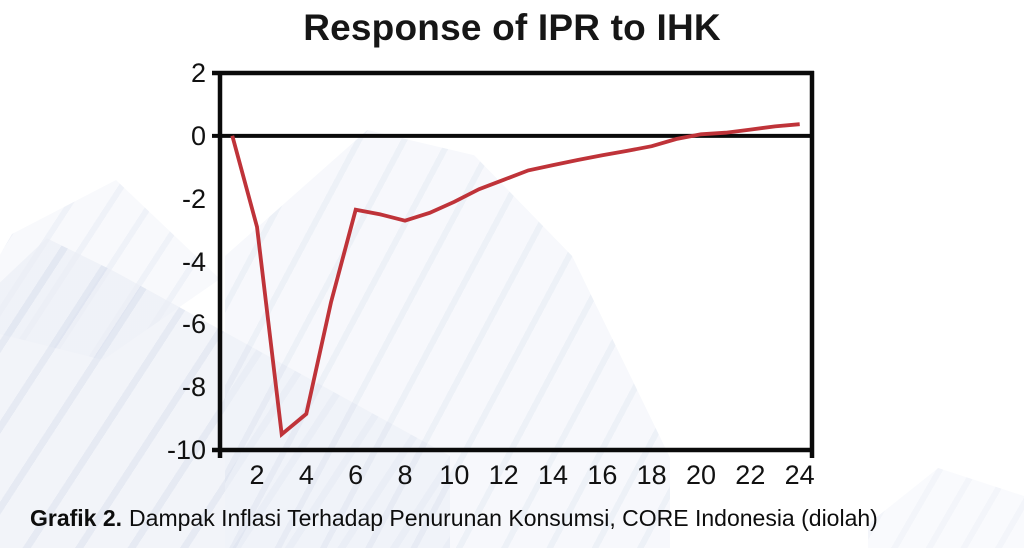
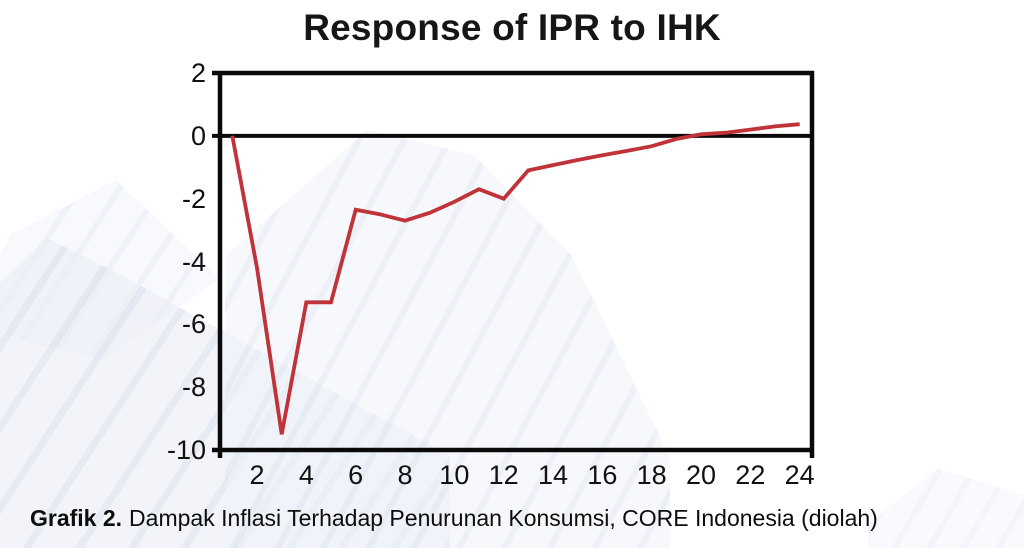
2: -2.9 -> -4.2
4: -8.8 -> -5.3
12: -1.4 -> -2.0
